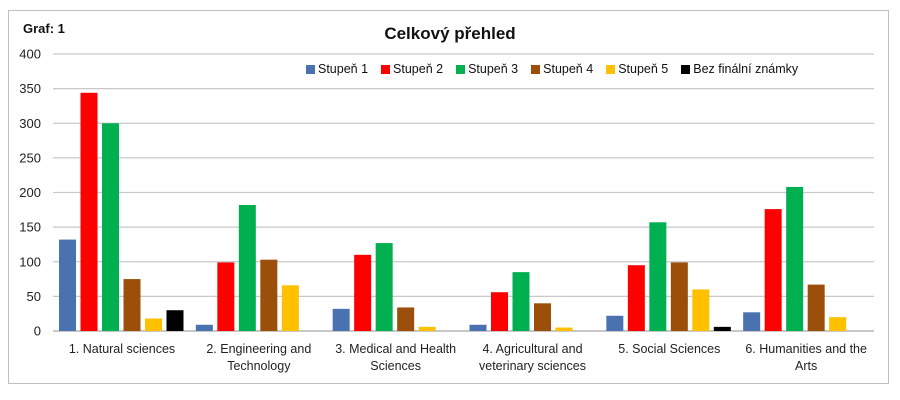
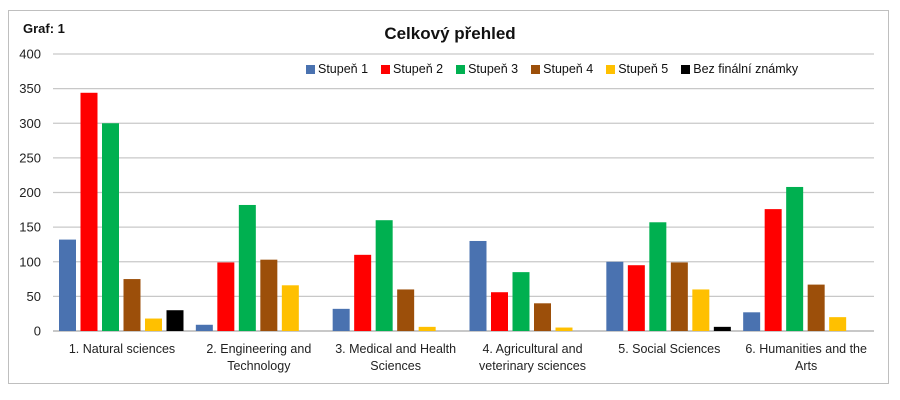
Stupeň 3/3. Medical and Health Sciences: 130 -> 160
Stupeň 4/3. Medical and Health Sciences: 30 -> 60
Stupeň 1/4. Agricultural and veterinary sciences: 10 -> 130
Stupeň 1/5. Social Sciences: 20 -> 100
